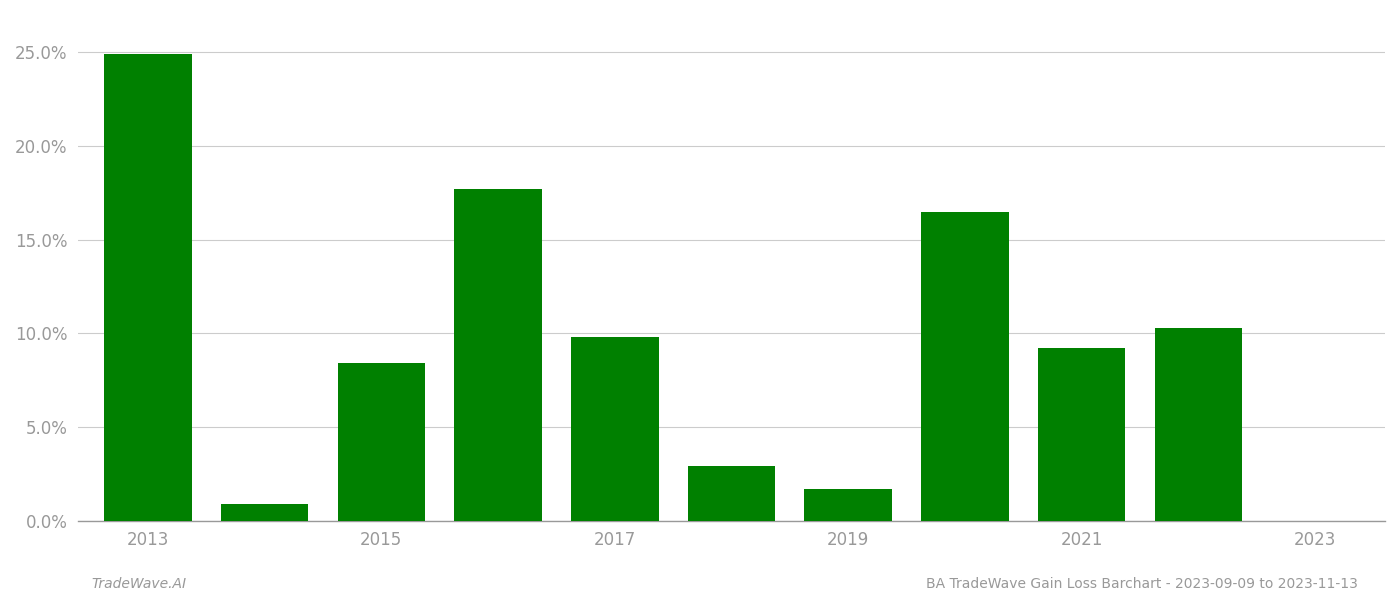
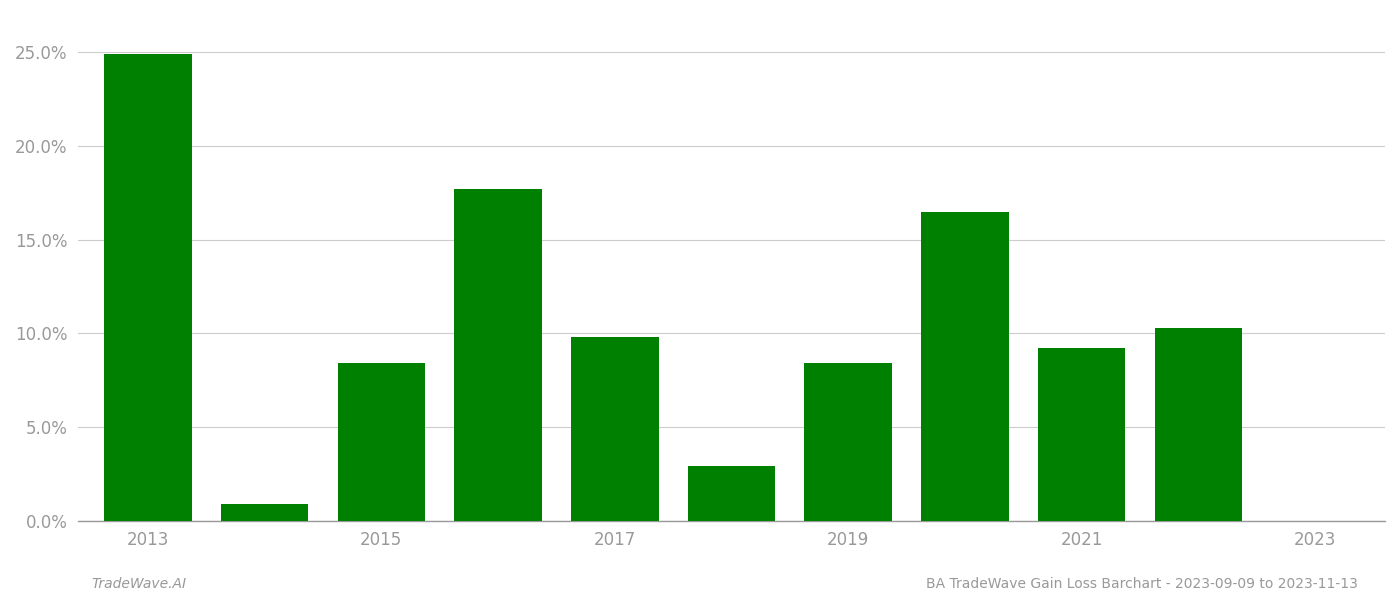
2019: 1.7% -> 8.4%
